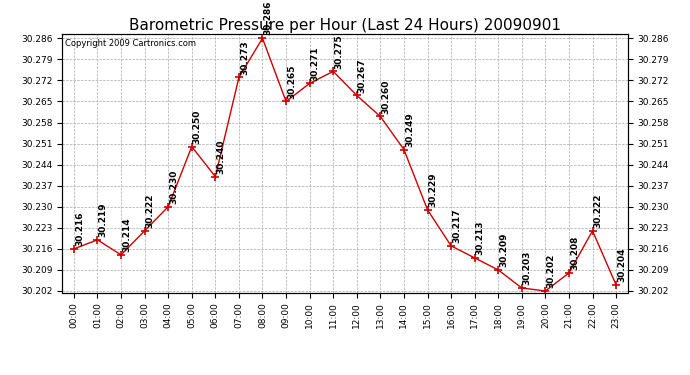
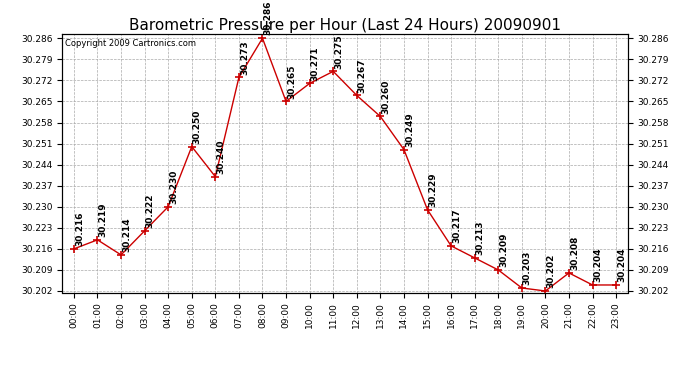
22:00: 30.222 -> 30.204
